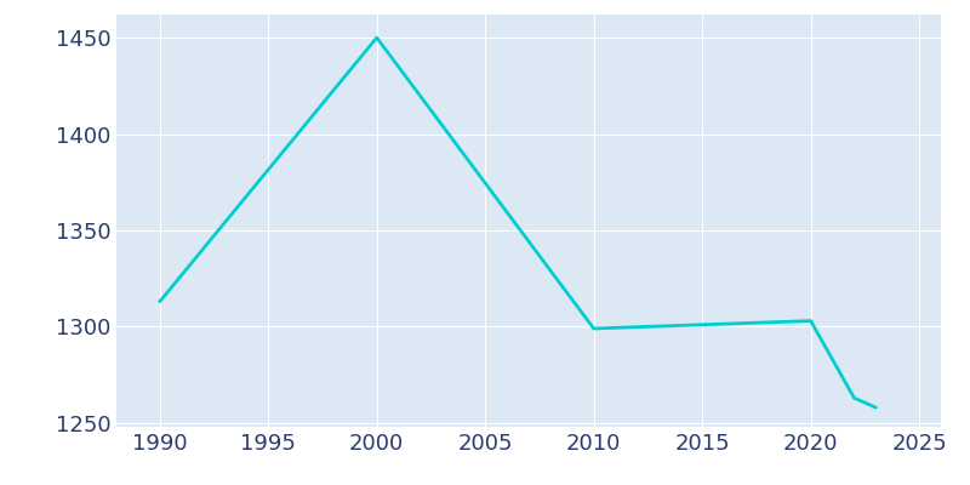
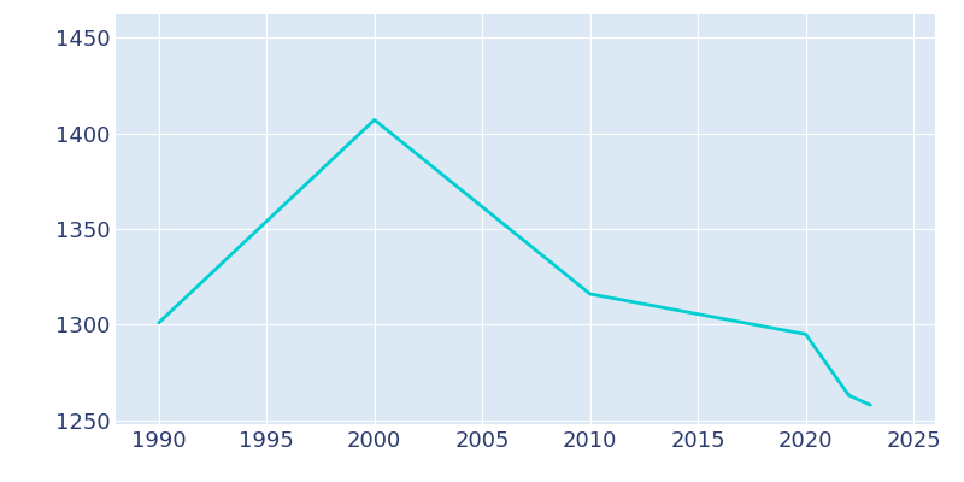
1990: 1313 -> 1301
2000: 1450 -> 1407
2010: 1299 -> 1316
2020: 1303 -> 1295
